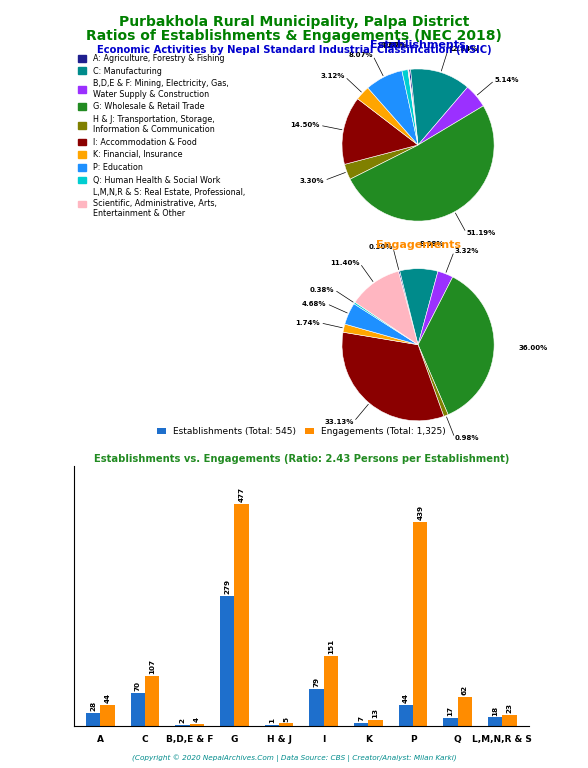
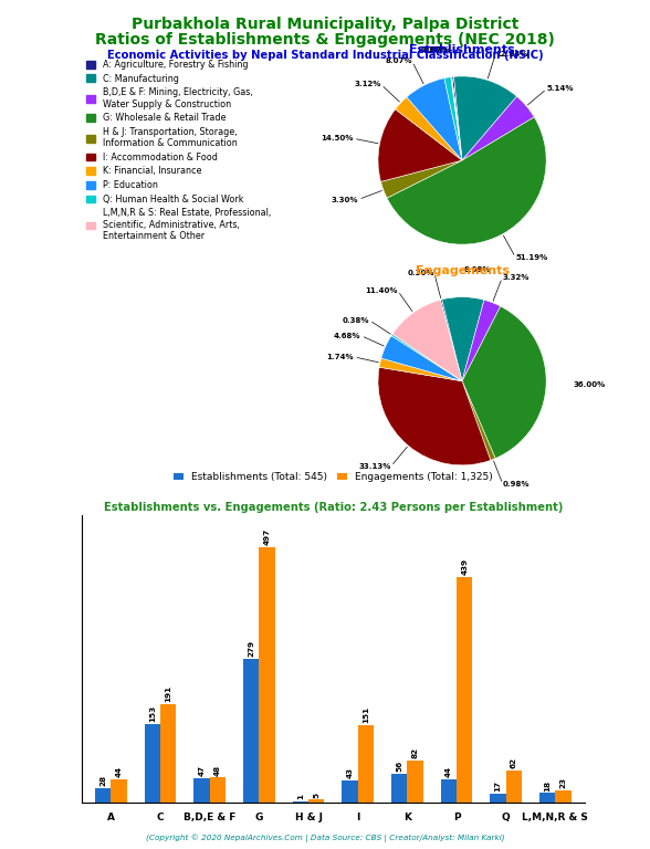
Establishments (Total: 545)/C: 70 -> 153
Engagements (Total: 1,325)/C: 107 -> 191
Establishments (Total: 545)/B,D,E & F: 2 -> 47
Engagements (Total: 1,325)/B,D,E & F: 4 -> 48
Engagements (Total: 1,325)/G: 477 -> 497
Establishments (Total: 545)/I: 79 -> 43
Establishments (Total: 545)/K: 7 -> 56
Engagements (Total: 1,325)/K: 13 -> 82
